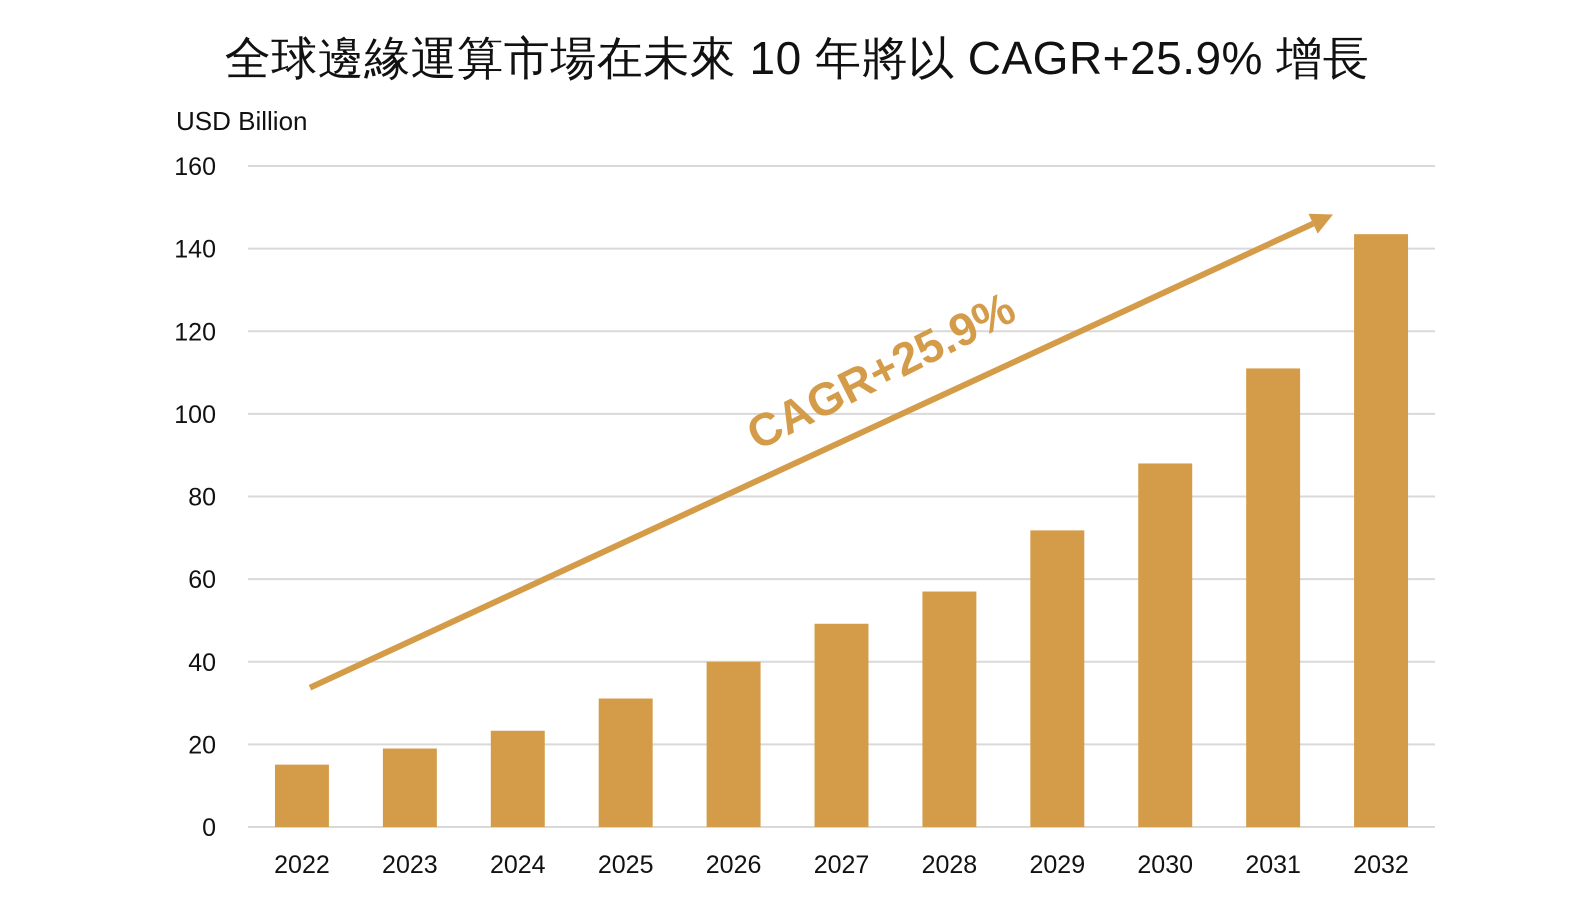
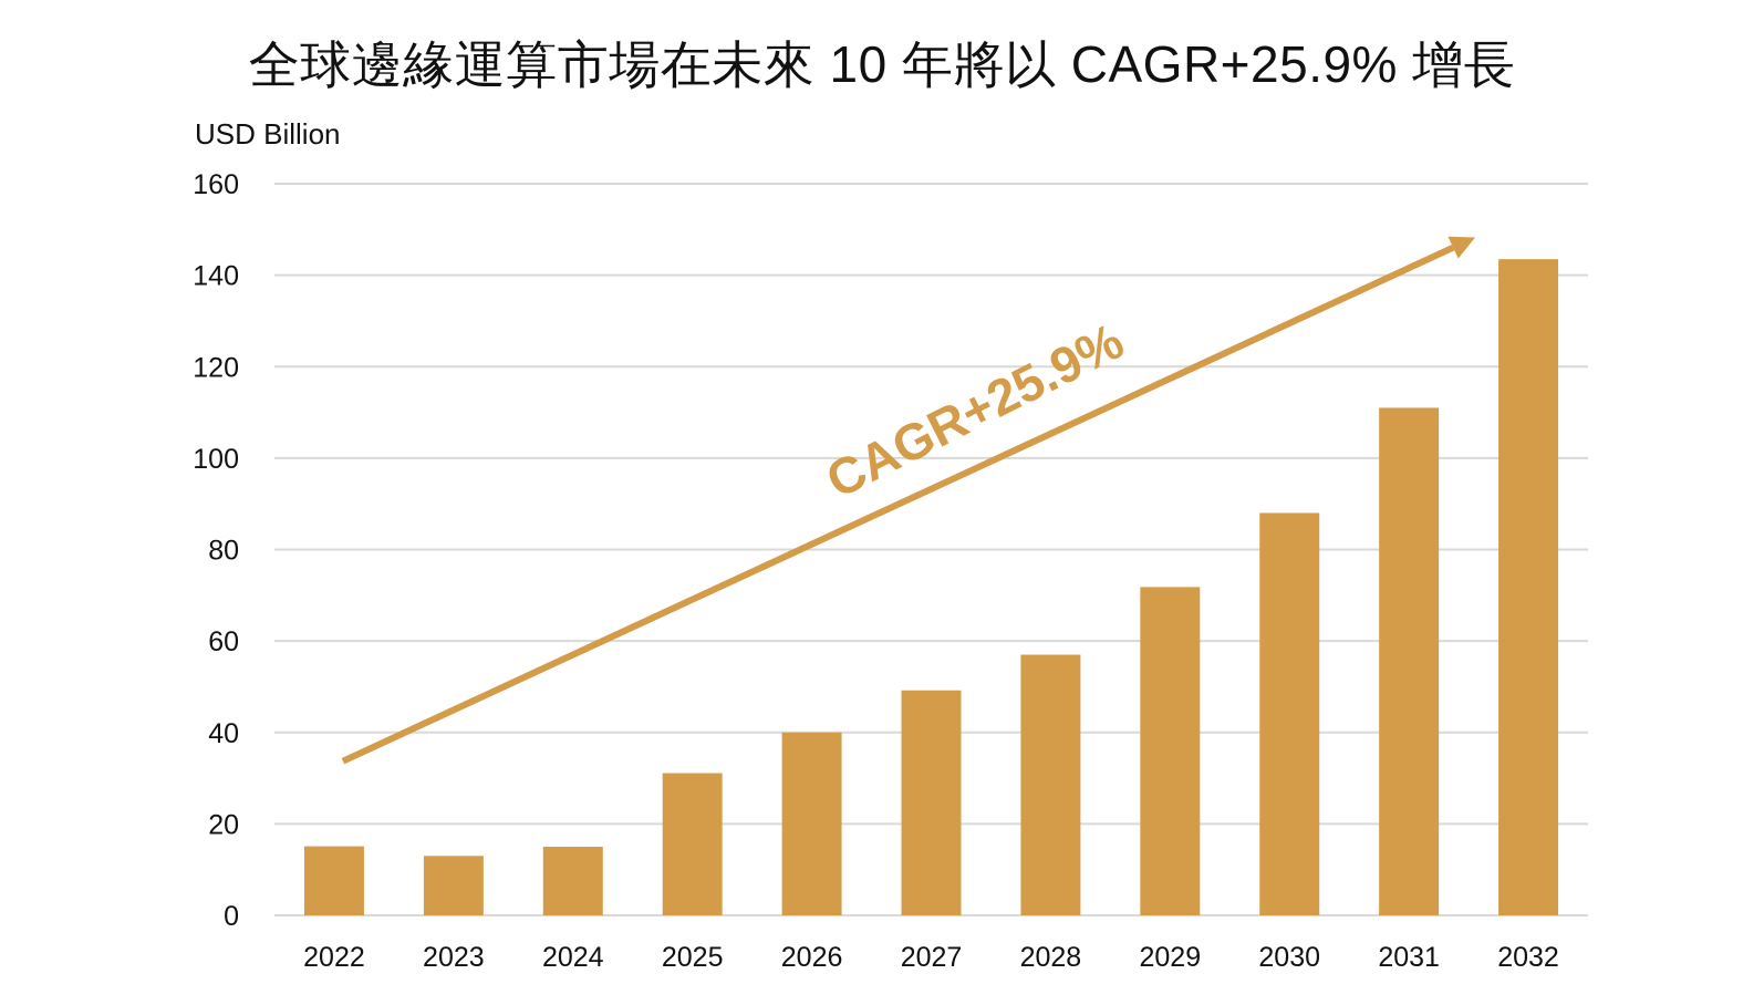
2023: 19 -> 13
2024: 23 -> 15
